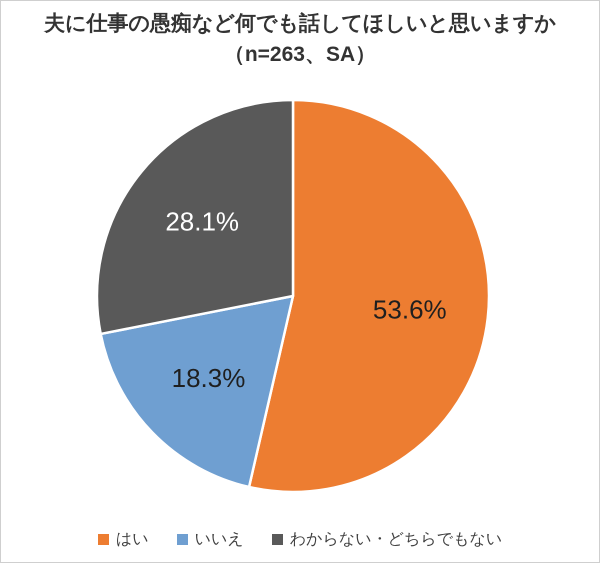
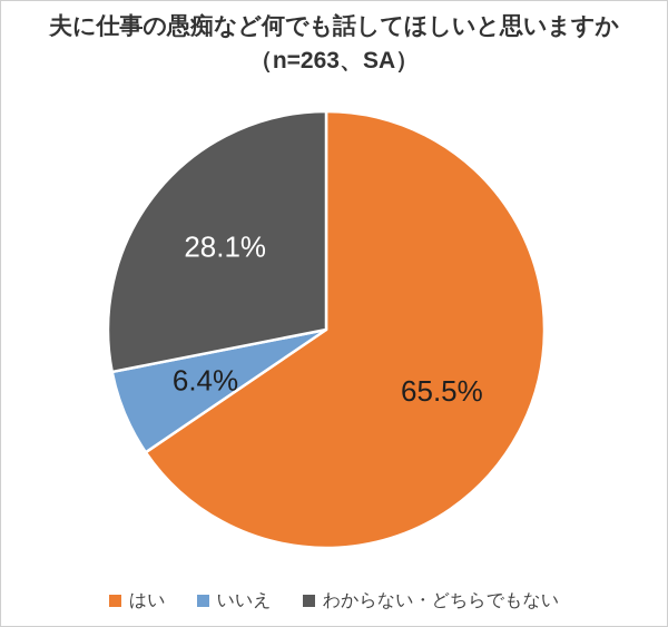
はい: 53.6% -> 65.5%
いいえ: 18.3% -> 6.4%
